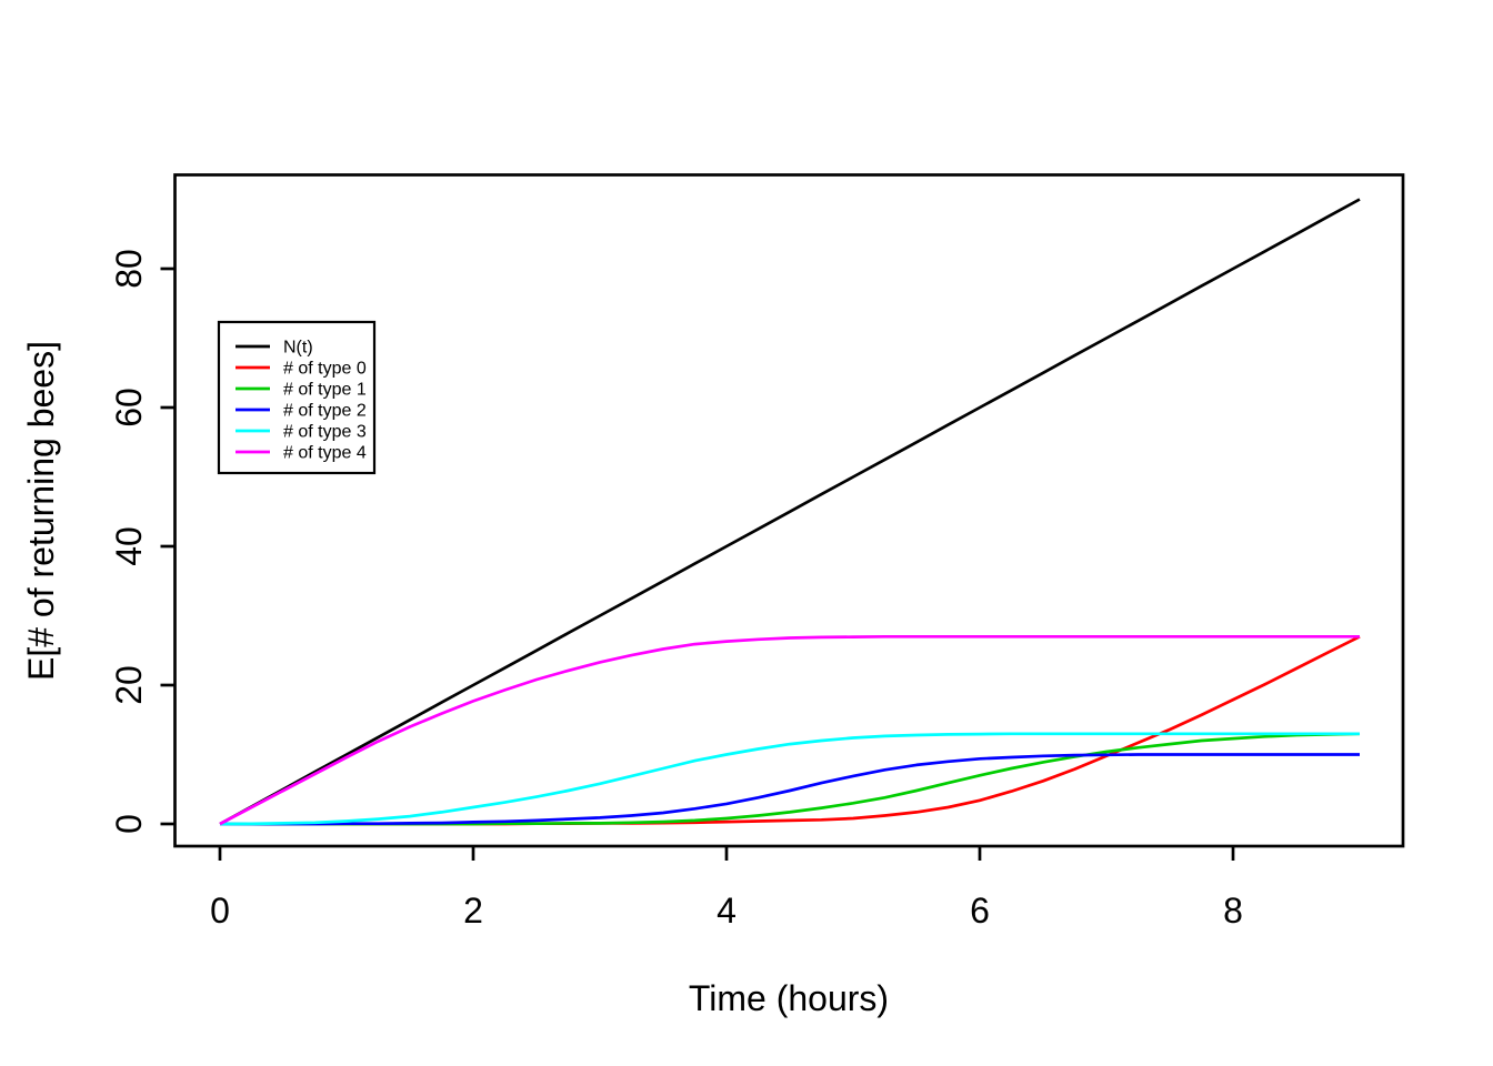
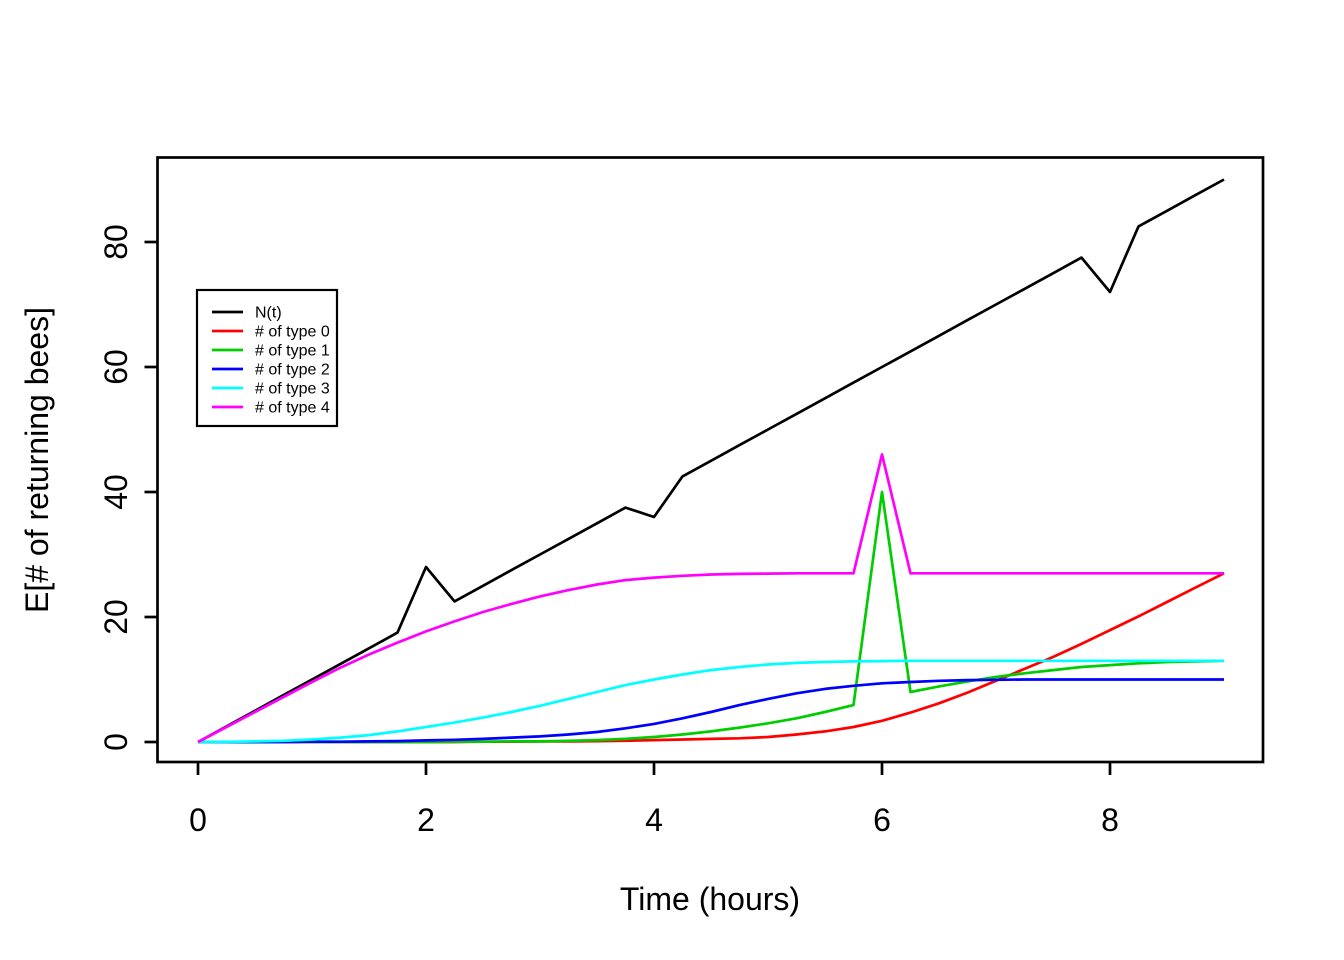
N(t)/2: 20 -> 28
N(t)/4: 40 -> 36
# of type 1/6: 7 -> 40
# of type 4/6: 27 -> 46
N(t)/8: 80 -> 72
